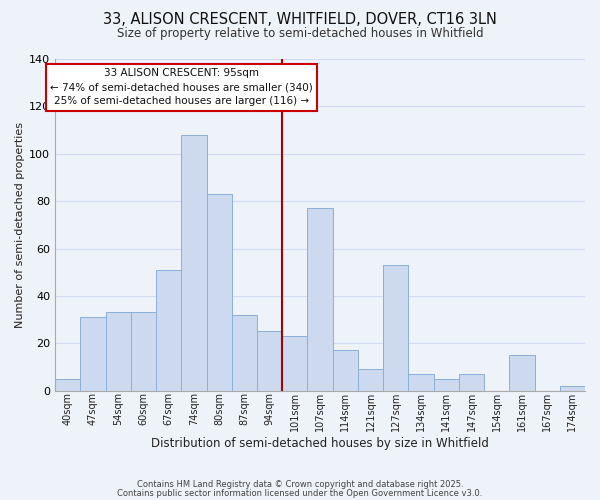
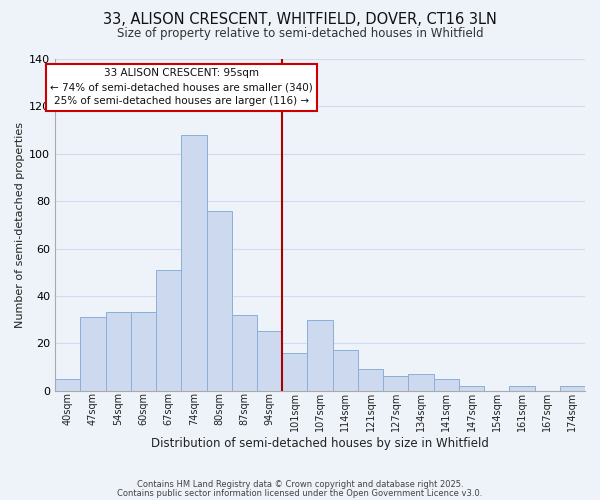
80sqm: 83 -> 76
101sqm: 23 -> 16
107sqm: 77 -> 30
127sqm: 53 -> 6
147sqm: 7 -> 2
161sqm: 15 -> 2
